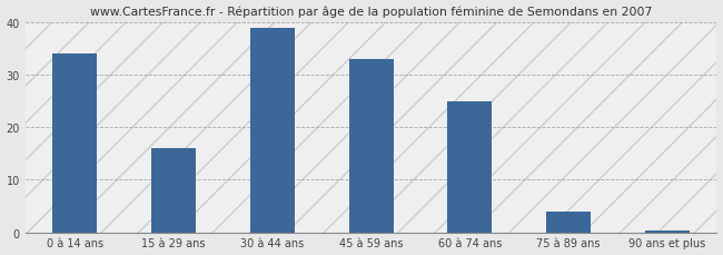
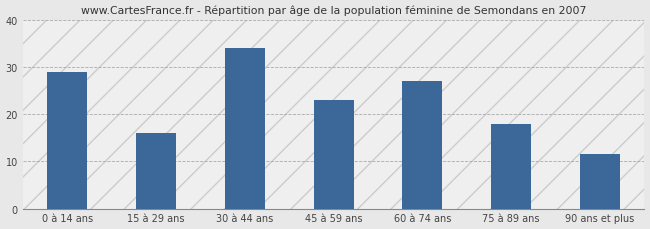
0 à 14 ans: 34.0 -> 29.0
30 à 44 ans: 39.0 -> 34.0
45 à 59 ans: 33.0 -> 23.0
60 à 74 ans: 25.0 -> 27.0
75 à 89 ans: 4.0 -> 18.0
90 ans et plus: 0.4 -> 11.5
